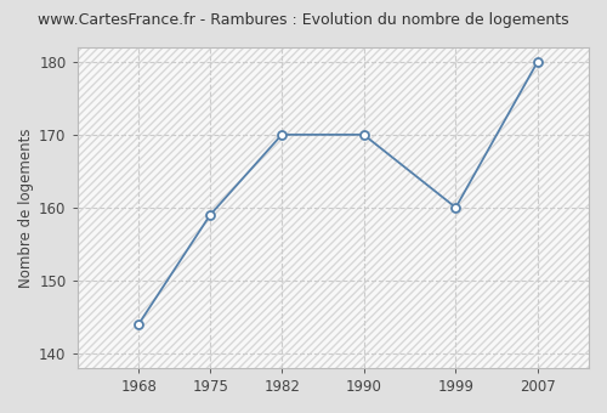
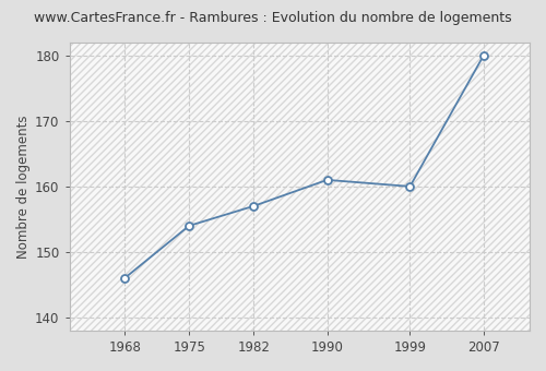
1968: 144 -> 146
1975: 159 -> 154
1982: 170 -> 157
1990: 170 -> 161
